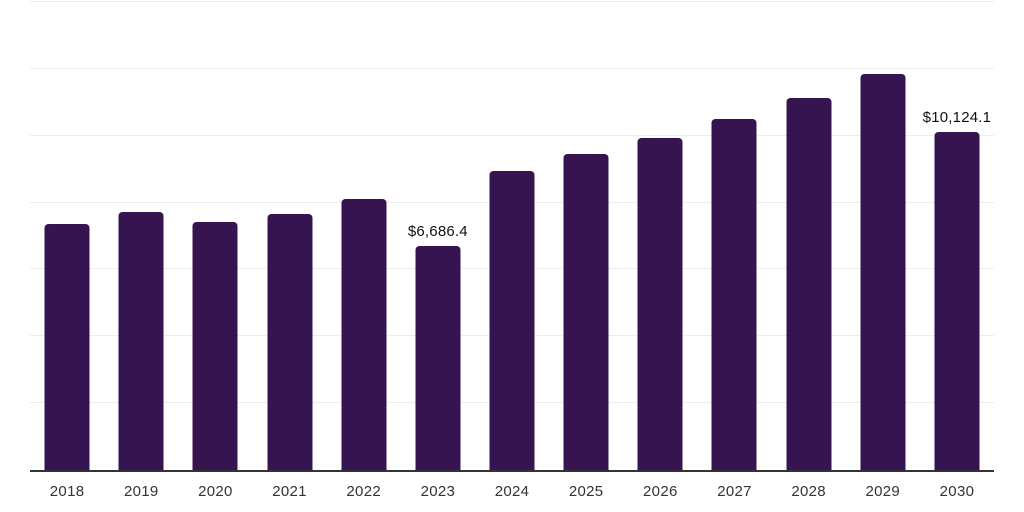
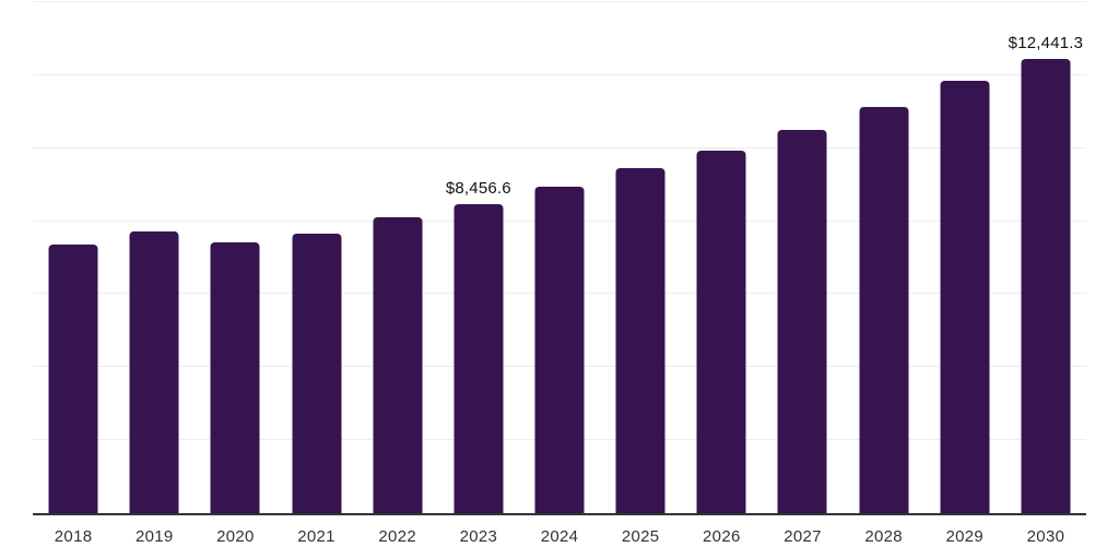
2023: $6,686.4 -> $8,456.6
2030: $10,124.1 -> $12,441.3
